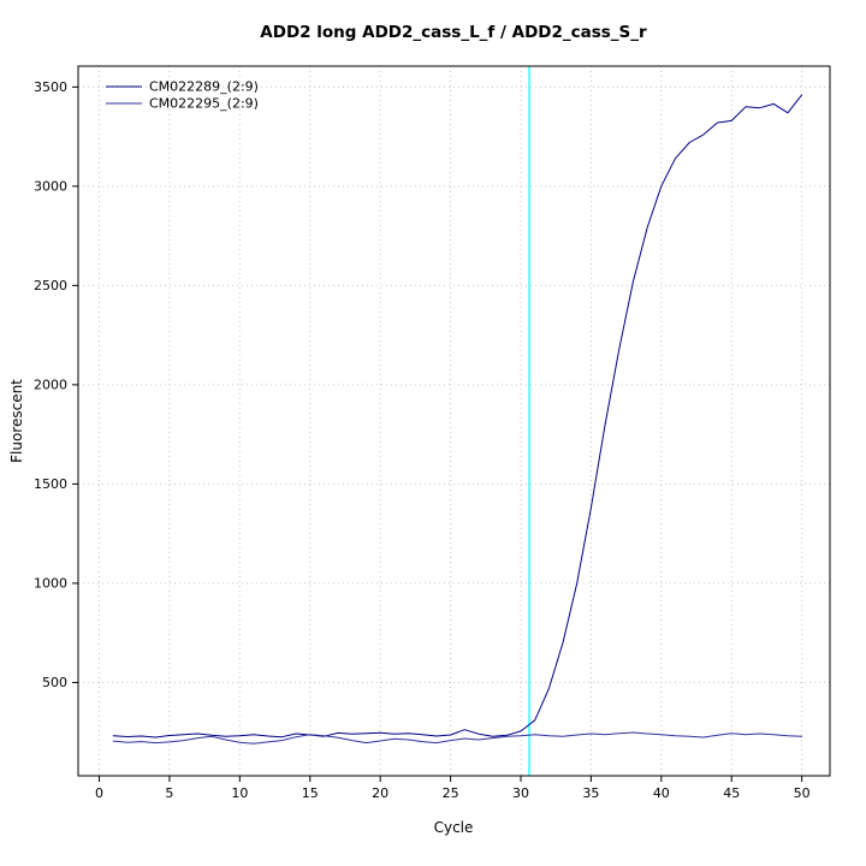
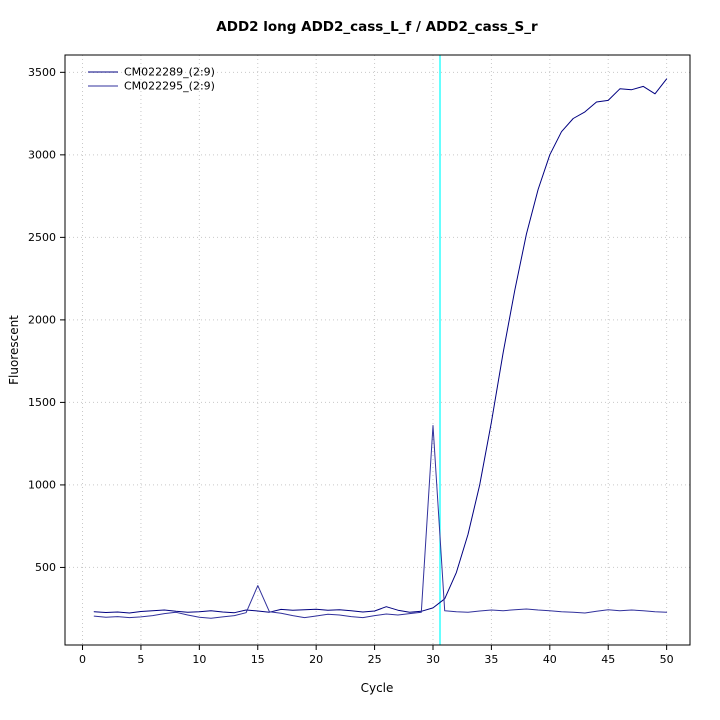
CM022295_(2:9)/15: 240 -> 390
CM022295_(2:9)/30: 230 -> 1360
